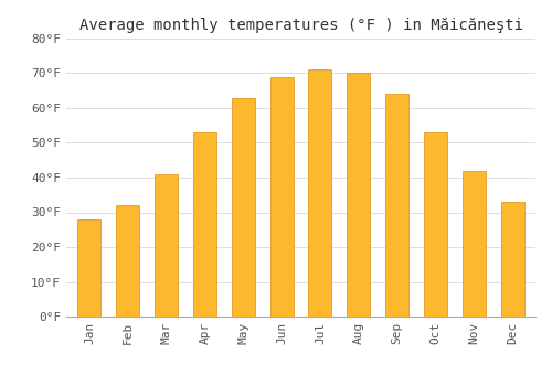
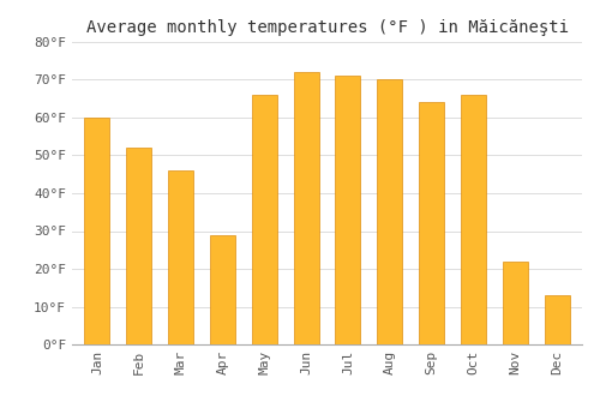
Jan: 28°F -> 60°F
Feb: 32°F -> 52°F
Mar: 41°F -> 46°F
Apr: 53°F -> 29°F
May: 63°F -> 66°F
Jun: 69°F -> 72°F
Oct: 53°F -> 66°F
Nov: 42°F -> 22°F
Dec: 33°F -> 13°F
